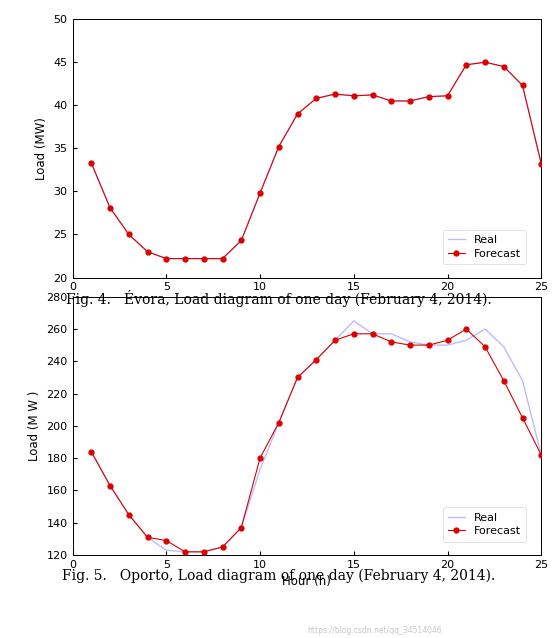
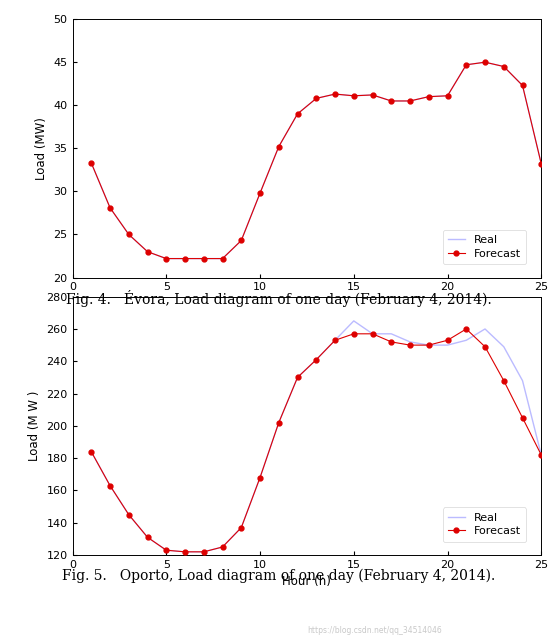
Forecast/5: 129 -> 123
Real/10: 173 -> 168
Forecast/10: 180 -> 168
